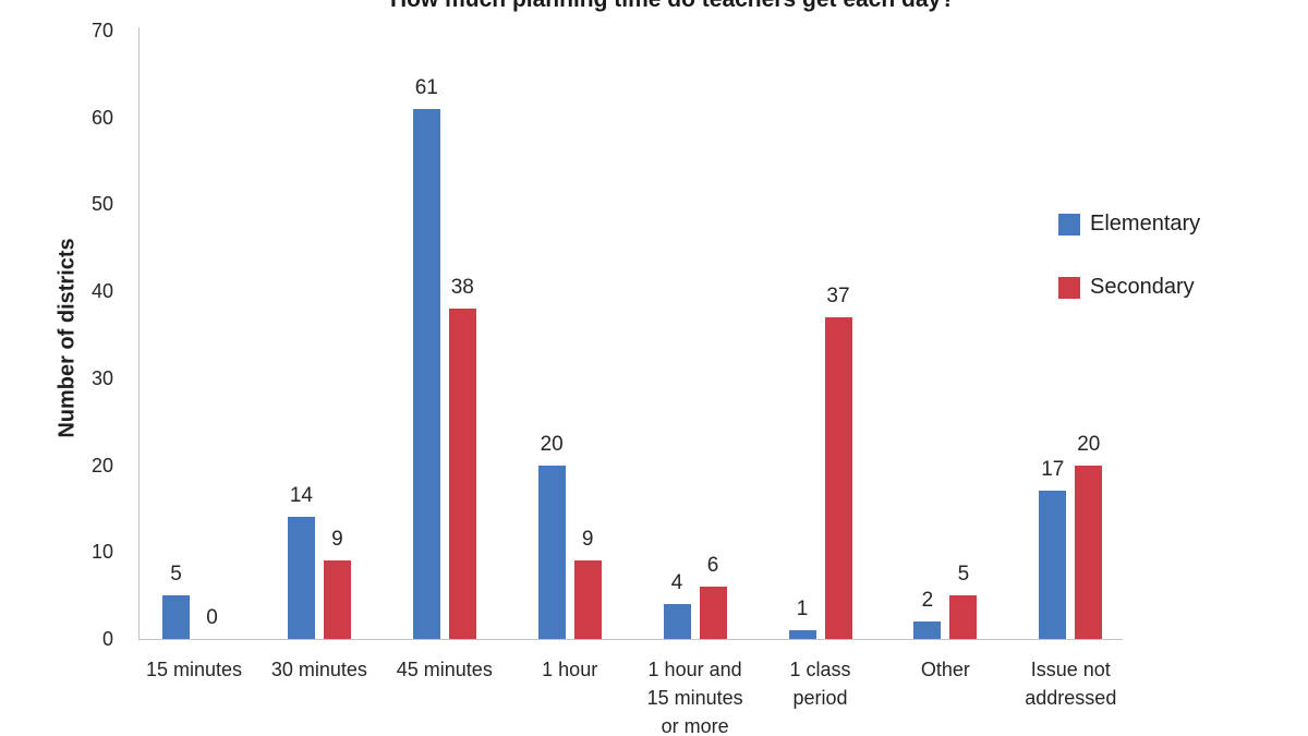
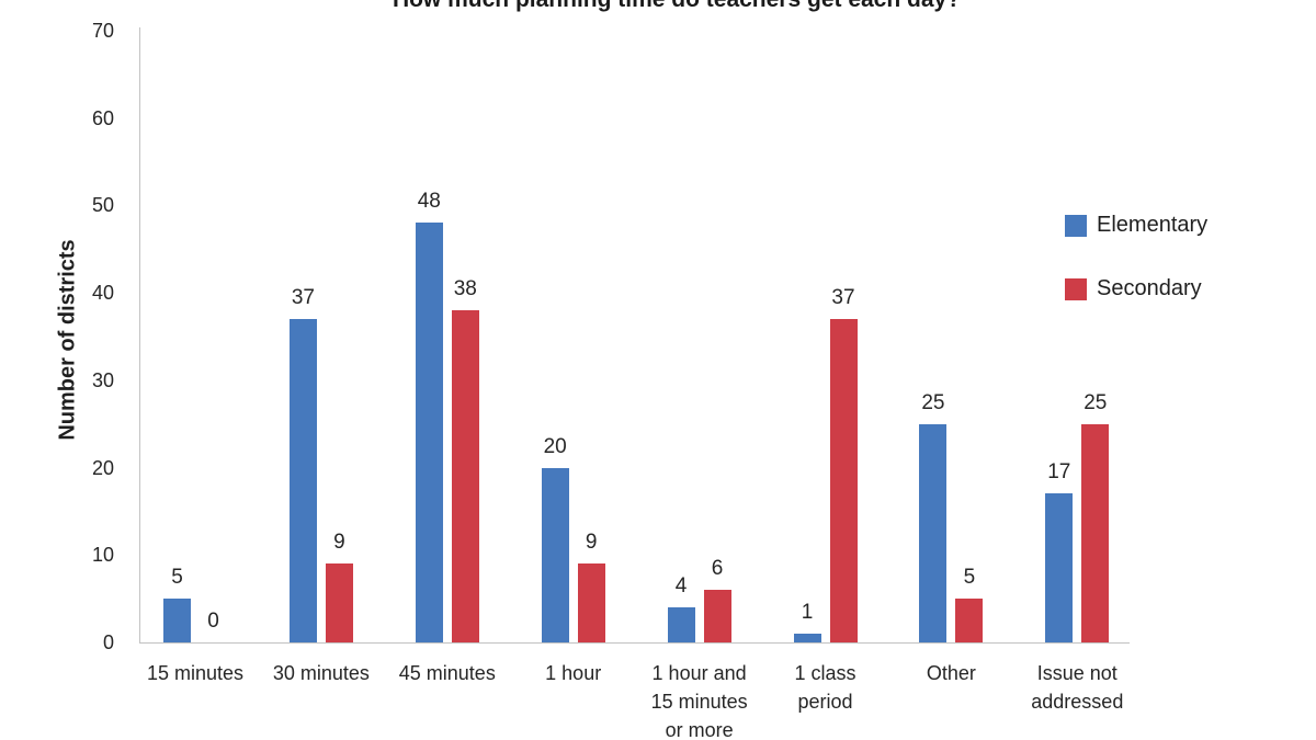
Elementary/30 minutes: 14 -> 37
Elementary/45 minutes: 61 -> 48
Elementary/Other: 2 -> 25
Secondary/Issue not addressed: 20 -> 25
